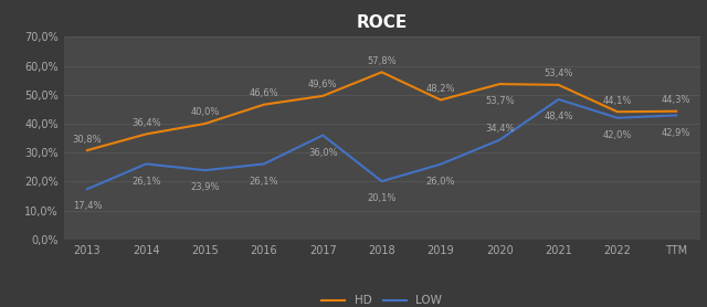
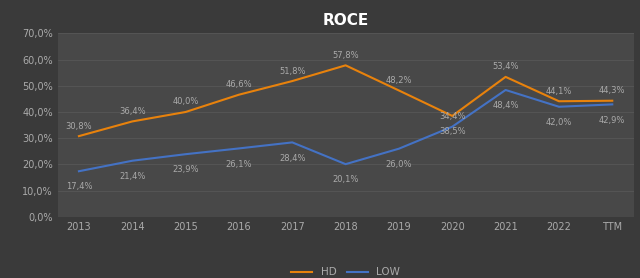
LOW/2014: 26,1% -> 21,4%
HD/2017: 49,6% -> 51,8%
LOW/2017: 36,0% -> 28,4%
HD/2020: 53,7% -> 38,5%
